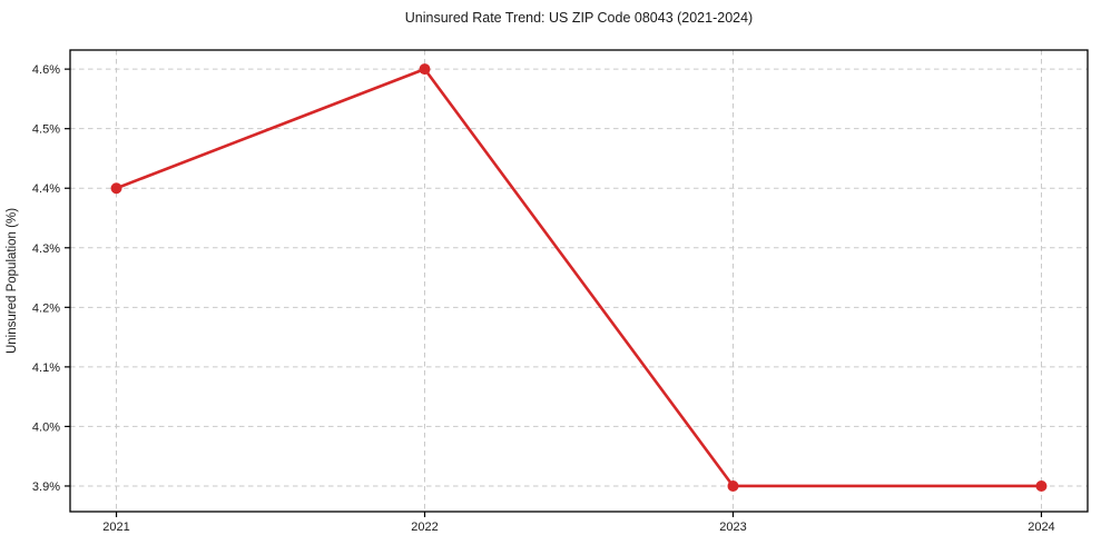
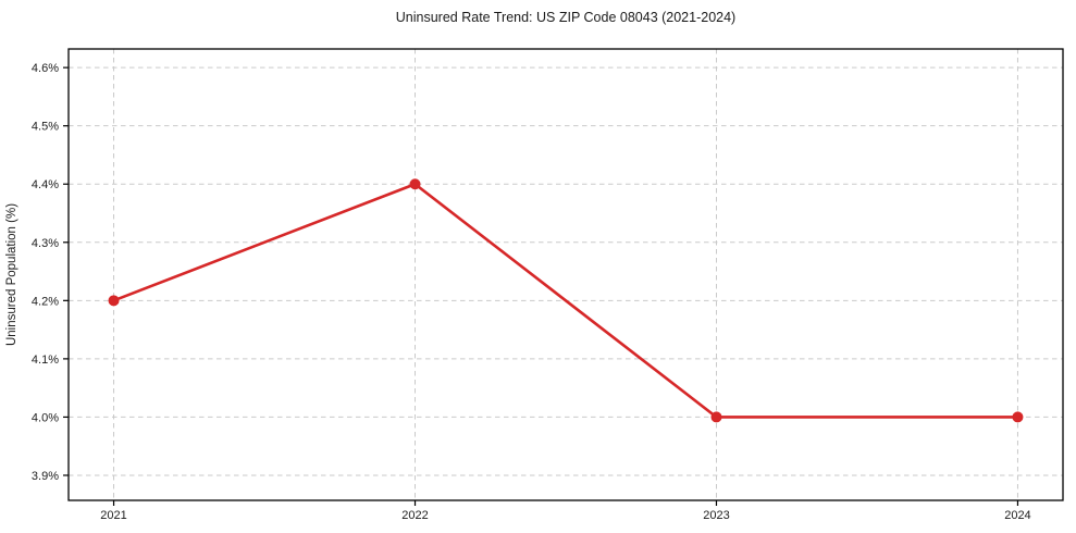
2021: 4.4% -> 4.2%
2022: 4.6% -> 4.4%
2023: 3.9% -> 4.0%
2024: 3.9% -> 4.0%
